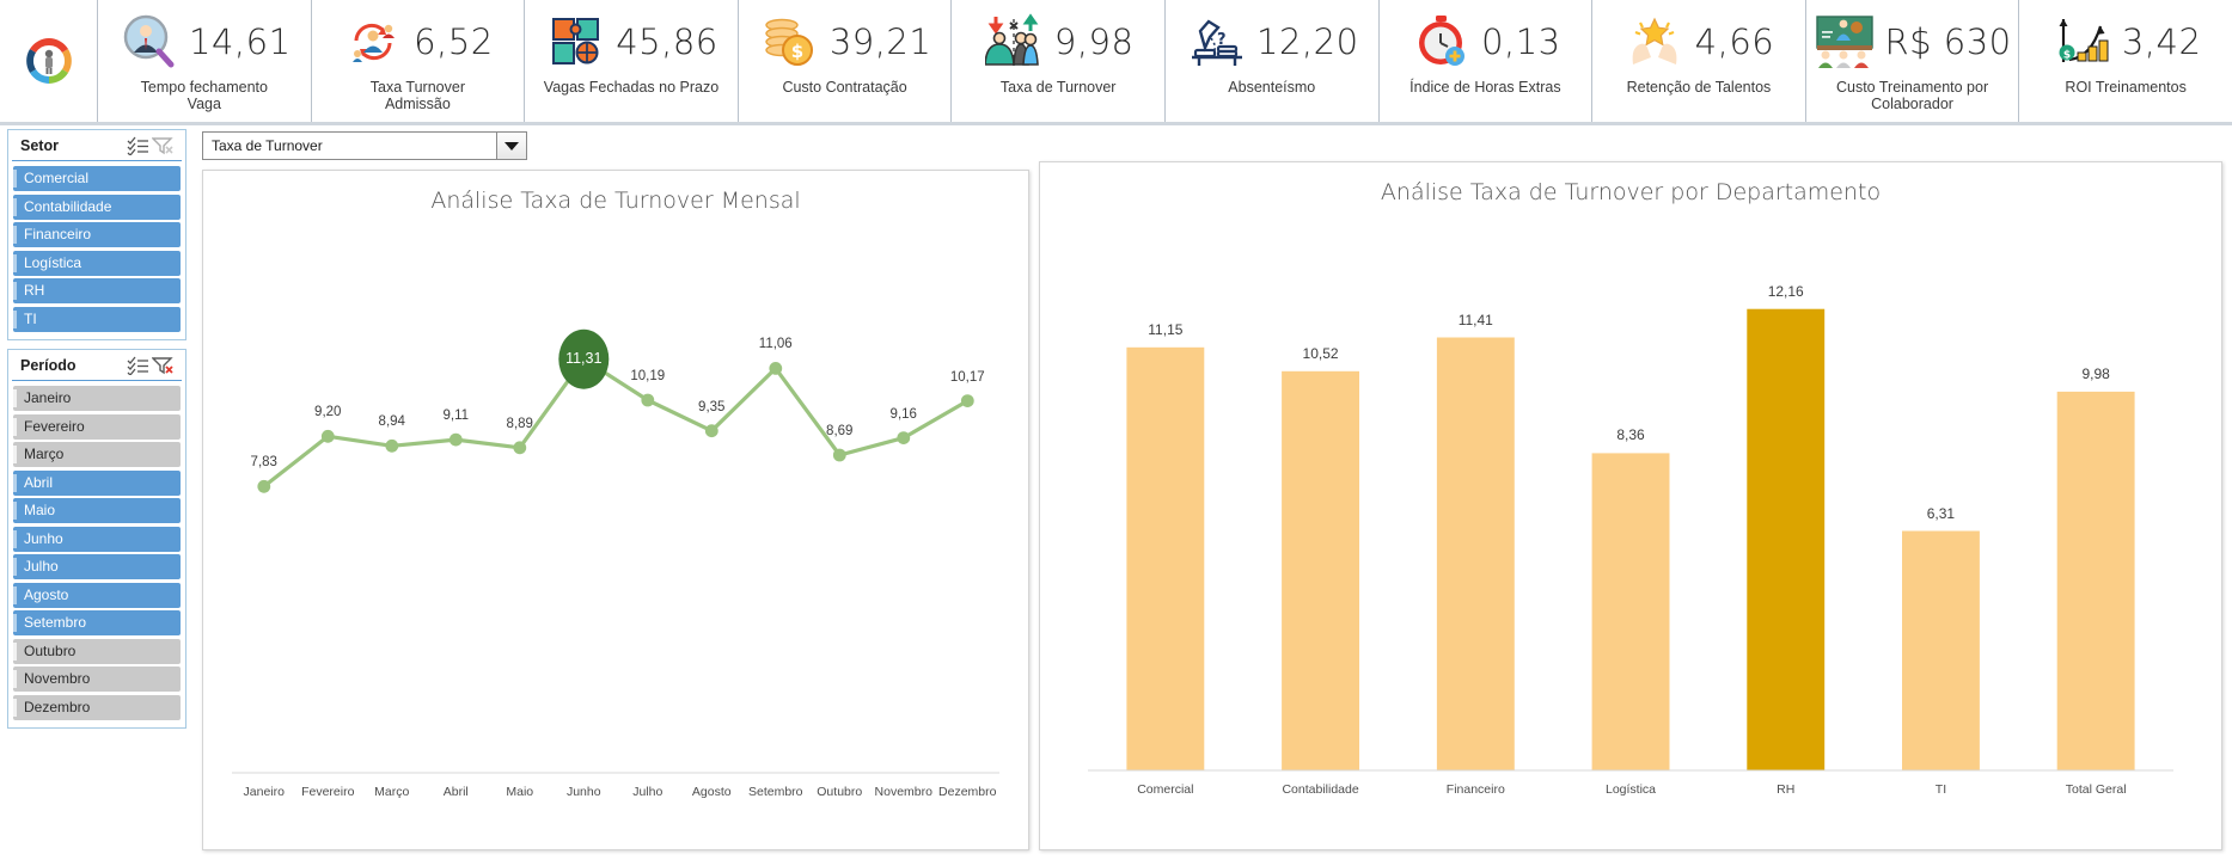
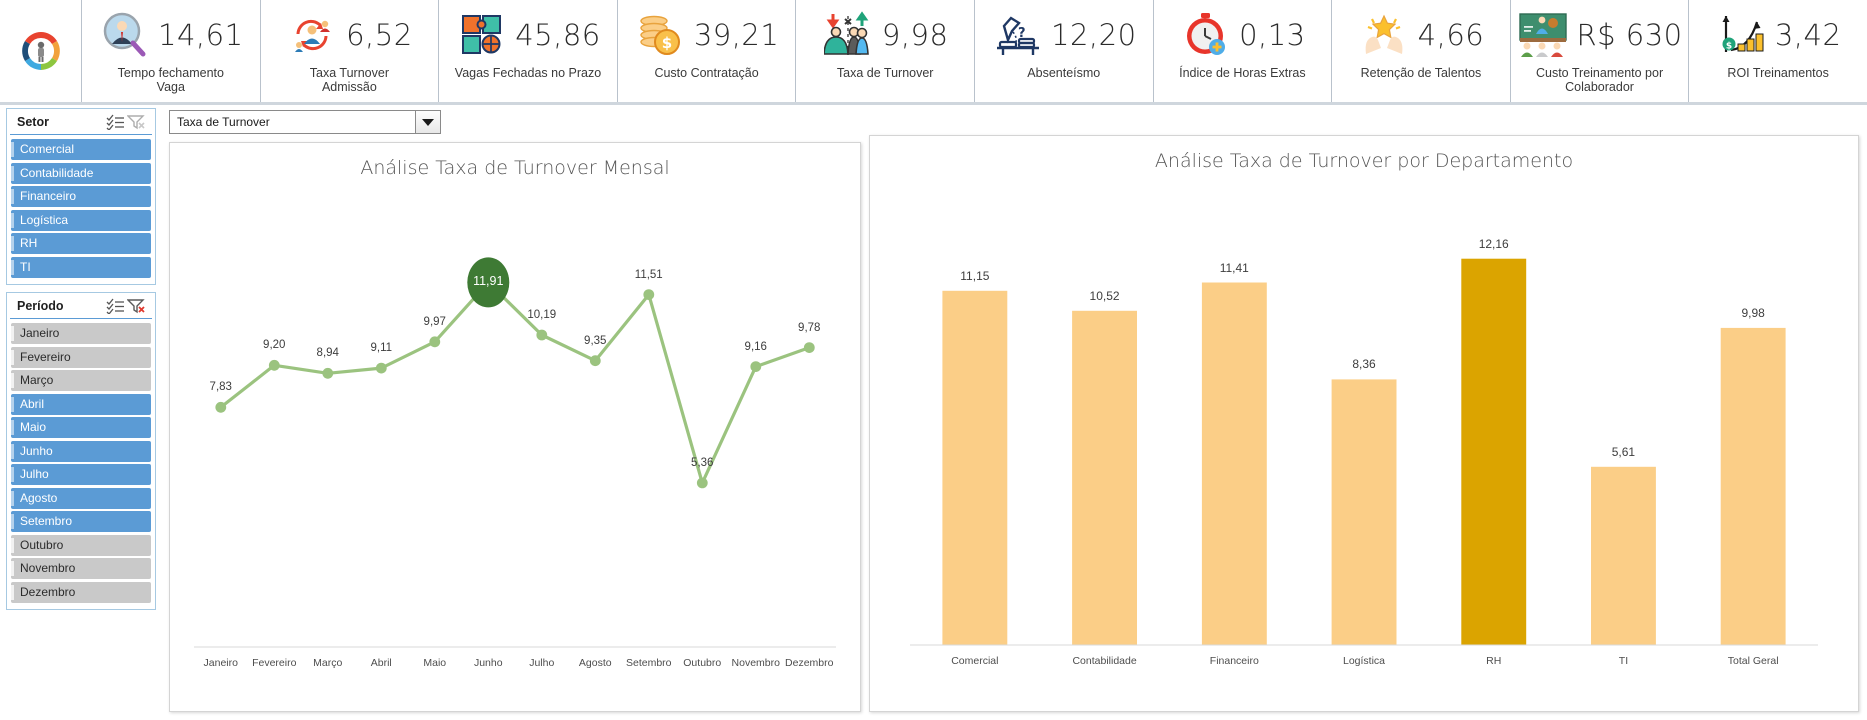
Análise Taxa de Turnover Mensal/Maio: 8,89 -> 9,97
Análise Taxa de Turnover Mensal/Junho: 11,31 -> 11,91
Análise Taxa de Turnover Mensal/Setembro: 11,06 -> 11,51
Análise Taxa de Turnover Mensal/Outubro: 8,69 -> 5,36
Análise Taxa de Turnover Mensal/Dezembro: 10,17 -> 9,78
Análise Taxa de Turnover por Departamento/TI: 6,31 -> 5,61
